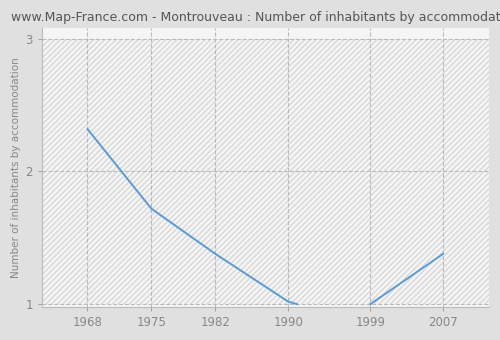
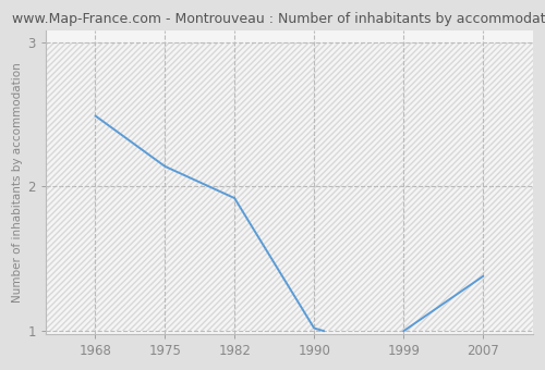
1968: 2.32 -> 2.49
1975: 1.72 -> 2.14
1982: 1.38 -> 1.92
